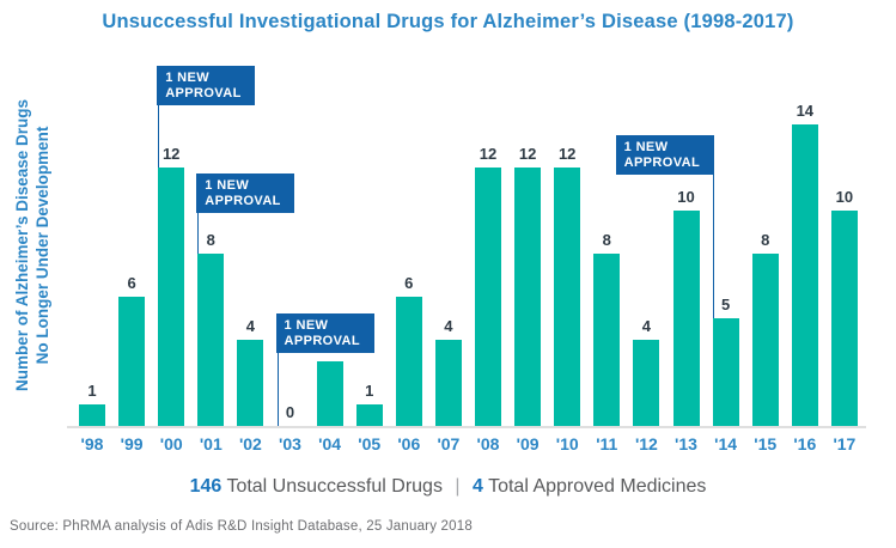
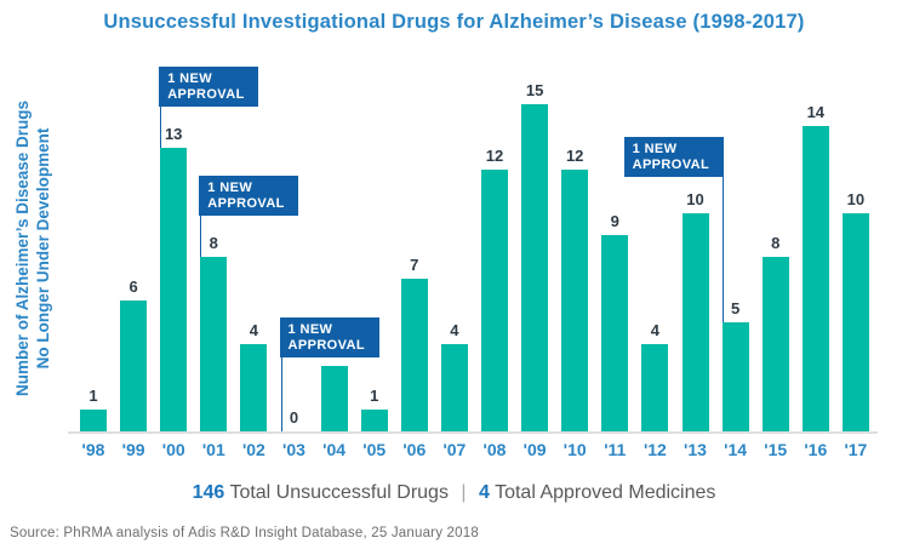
'00: 12 -> 13
'06: 6 -> 7
'09: 12 -> 15
'11: 8 -> 9
